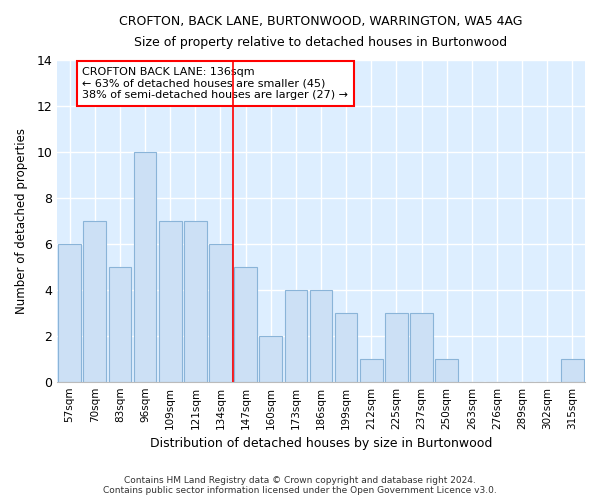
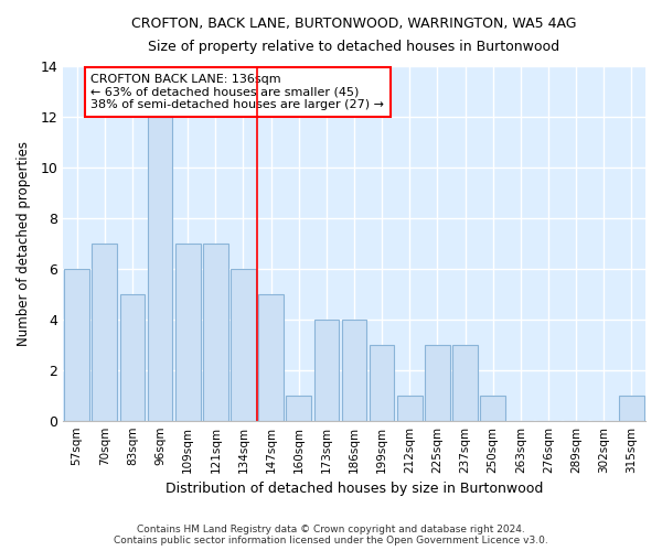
96sqm: 10 -> 12
160sqm: 2 -> 1
